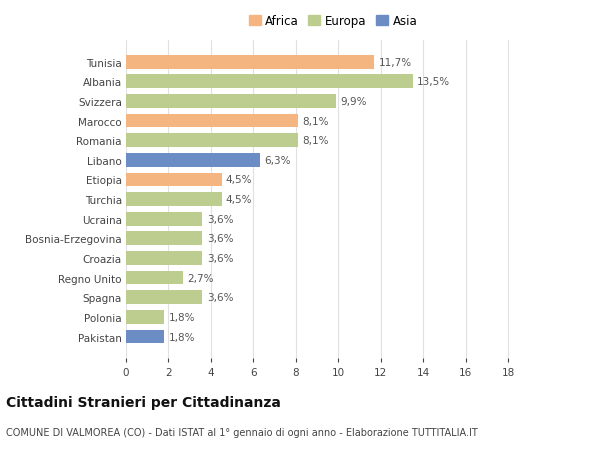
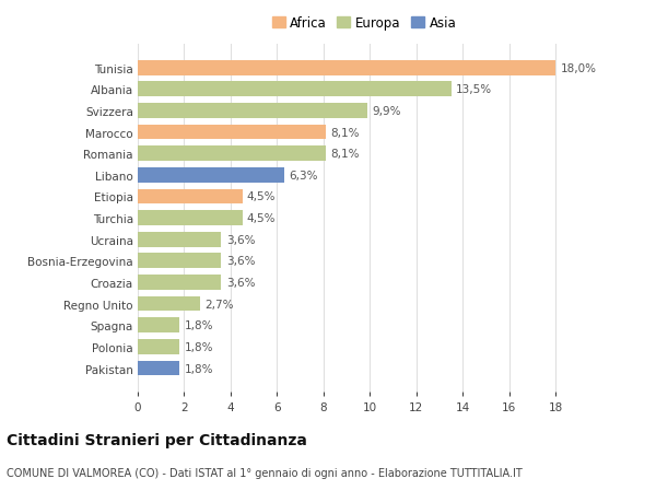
Tunisia: 11,7% -> 18,0%
Spagna: 3,6% -> 1,8%
